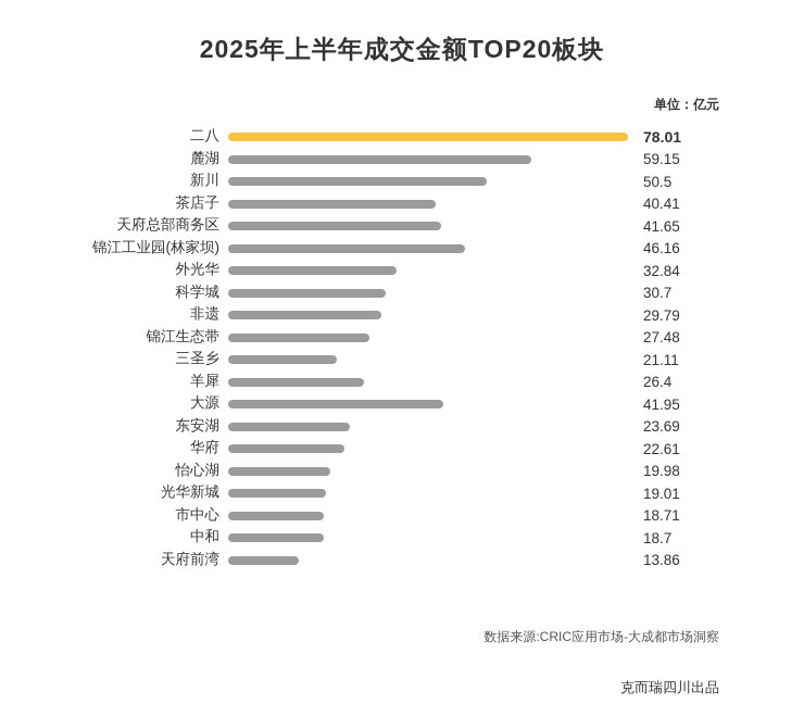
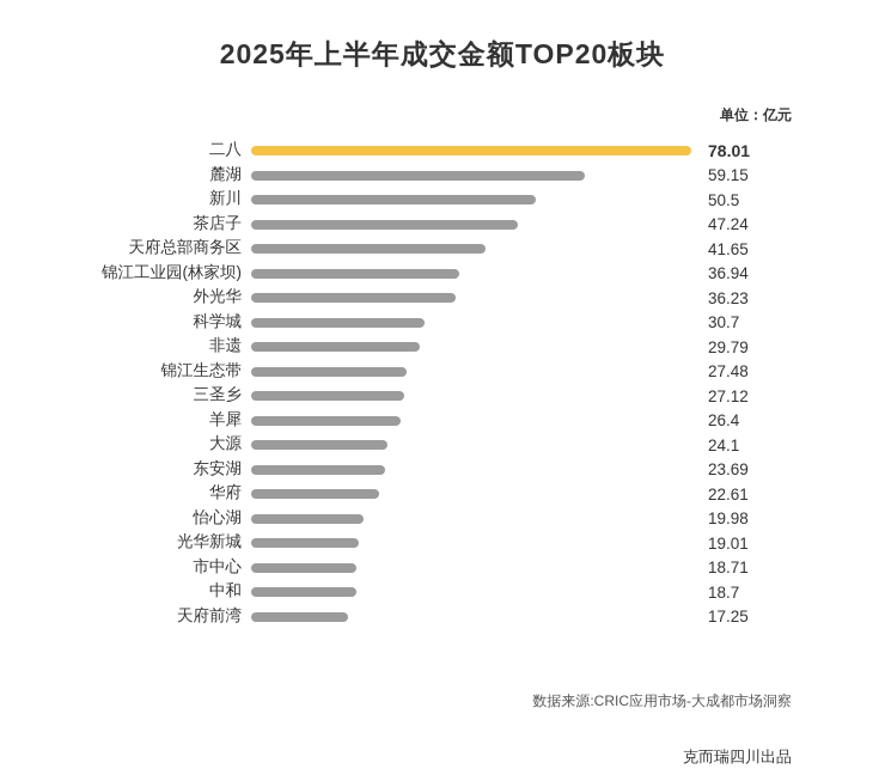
茶店子: 40.41 -> 47.24
锦江工业园(林家坝): 46.16 -> 36.94
外光华: 32.84 -> 36.23
三圣乡: 21.11 -> 27.12
大源: 41.95 -> 24.1
天府前湾: 13.86 -> 17.25
